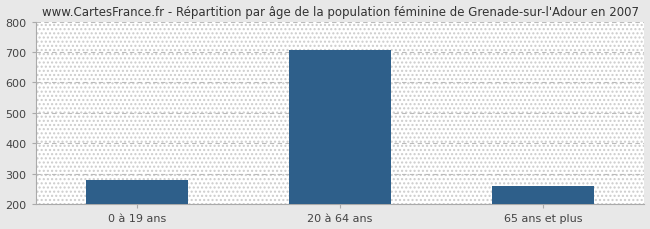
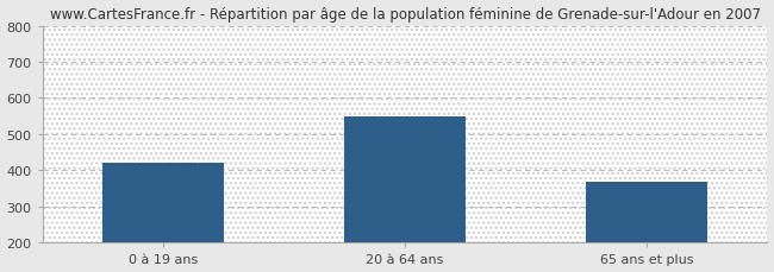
0 à 19 ans: 280 -> 420
20 à 64 ans: 705 -> 550
65 ans et plus: 262 -> 370
